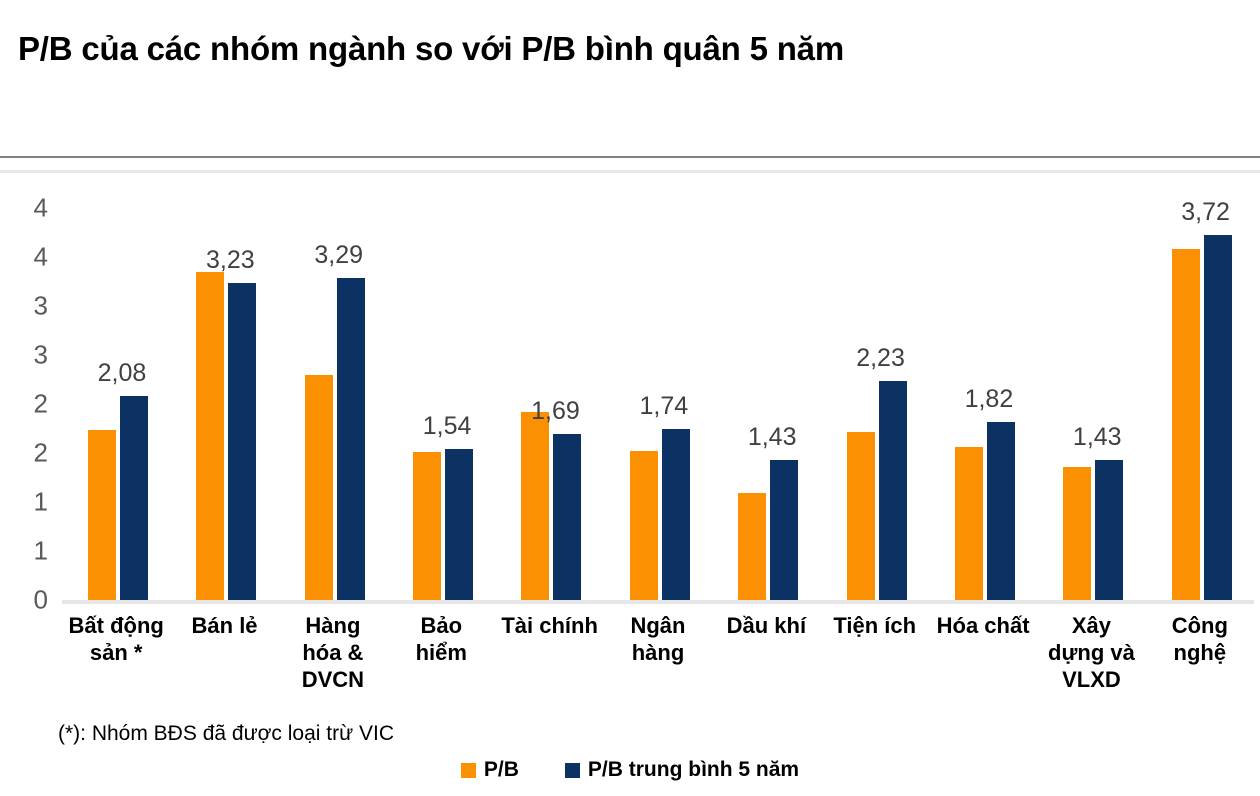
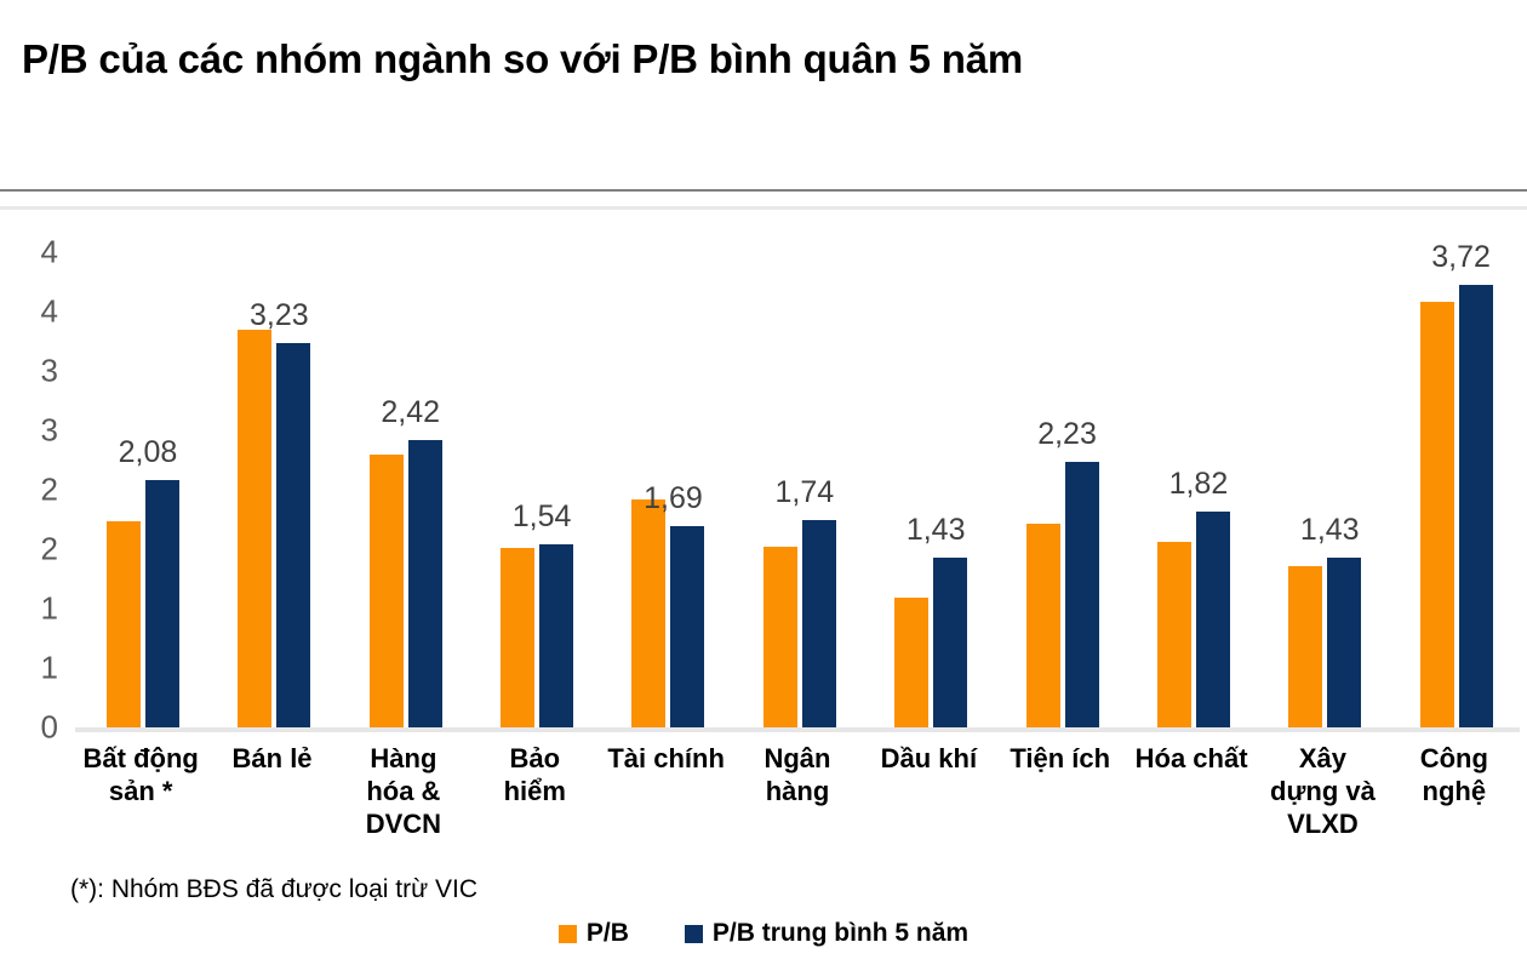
P/B trung bình 5 năm/Hàng hóa & DVCN: 3,29 -> 2,42
